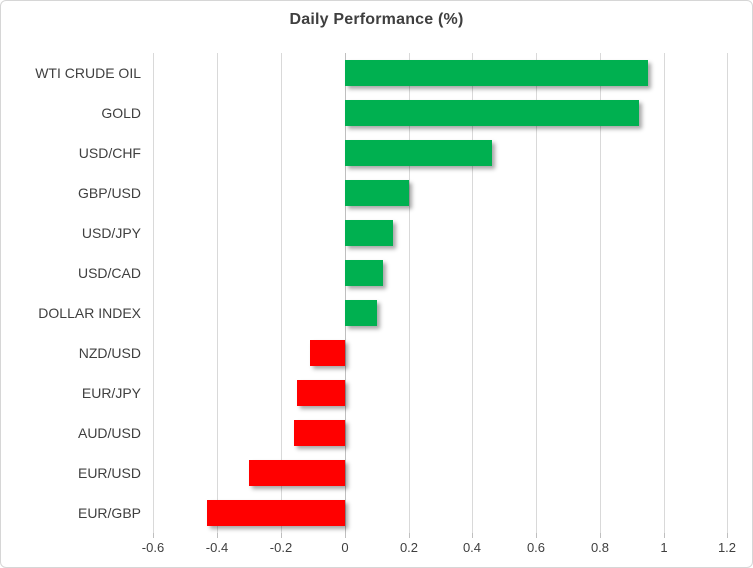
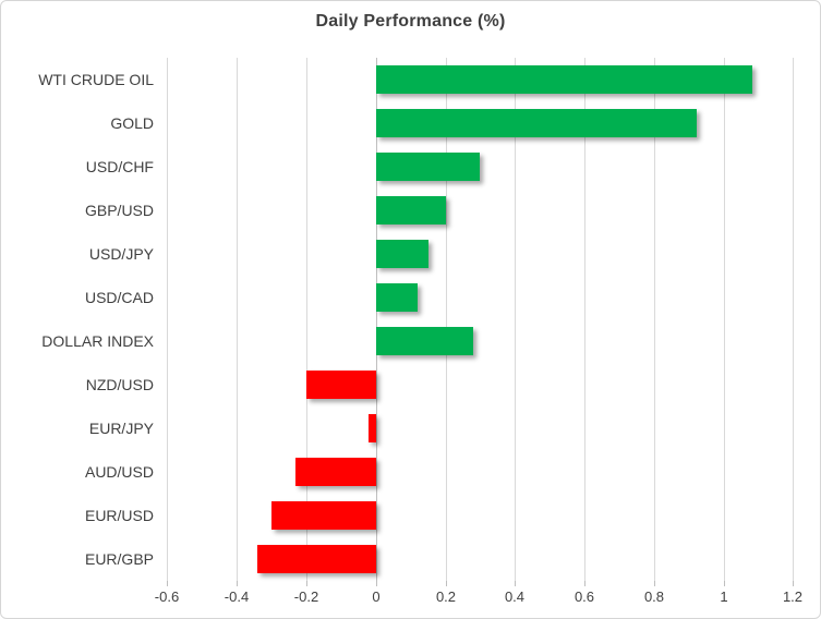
WTI CRUDE OIL: 0.95 -> 1.08
USD/CHF: 0.46 -> 0.30
DOLLAR INDEX: 0.10 -> 0.28
NZD/USD: -0.11 -> -0.20
EUR/JPY: -0.15 -> -0.02
AUD/USD: -0.16 -> -0.23
EUR/GBP: -0.43 -> -0.34
